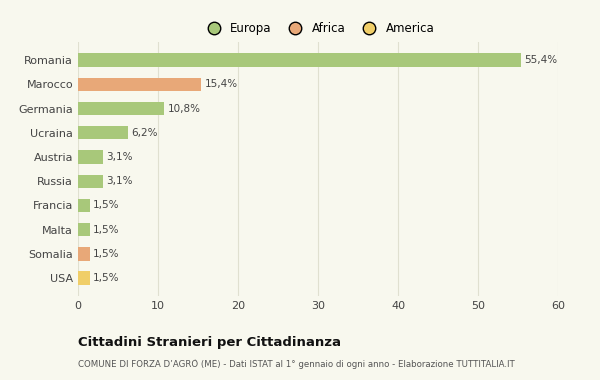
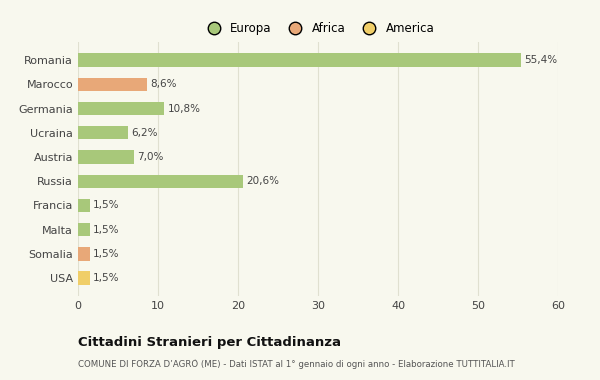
Marocco: 15,4% -> 8,6%
Austria: 3,1% -> 7,0%
Russia: 3,1% -> 20,6%
